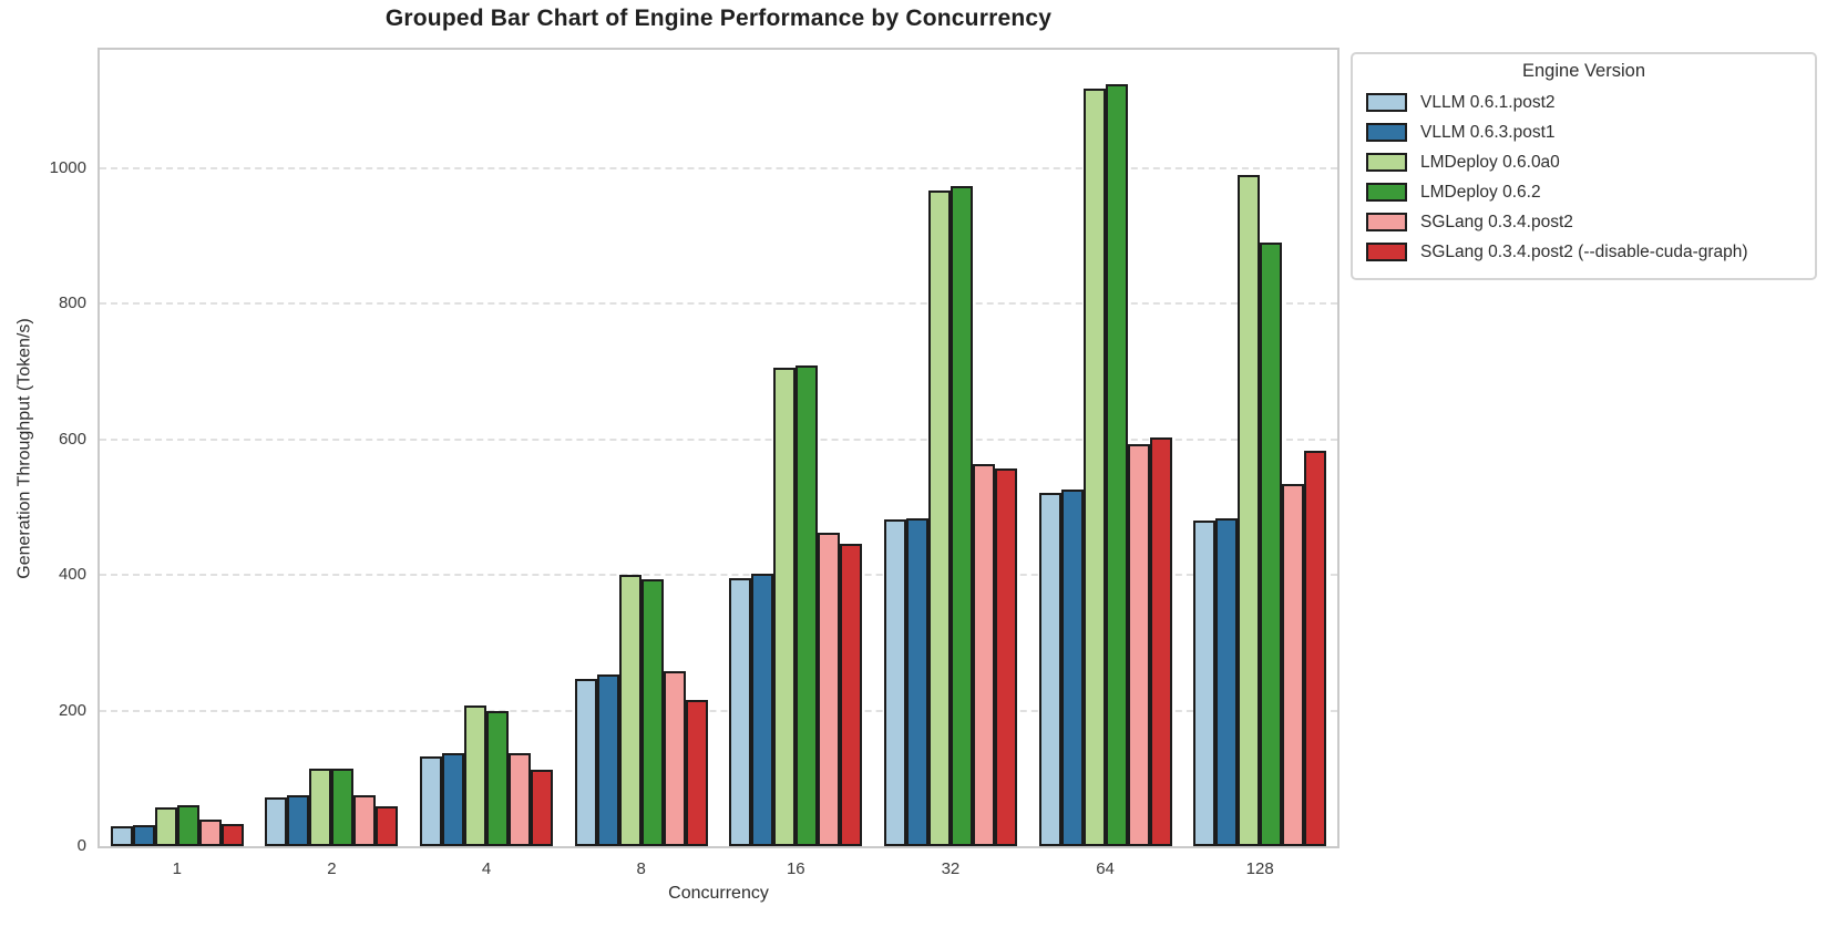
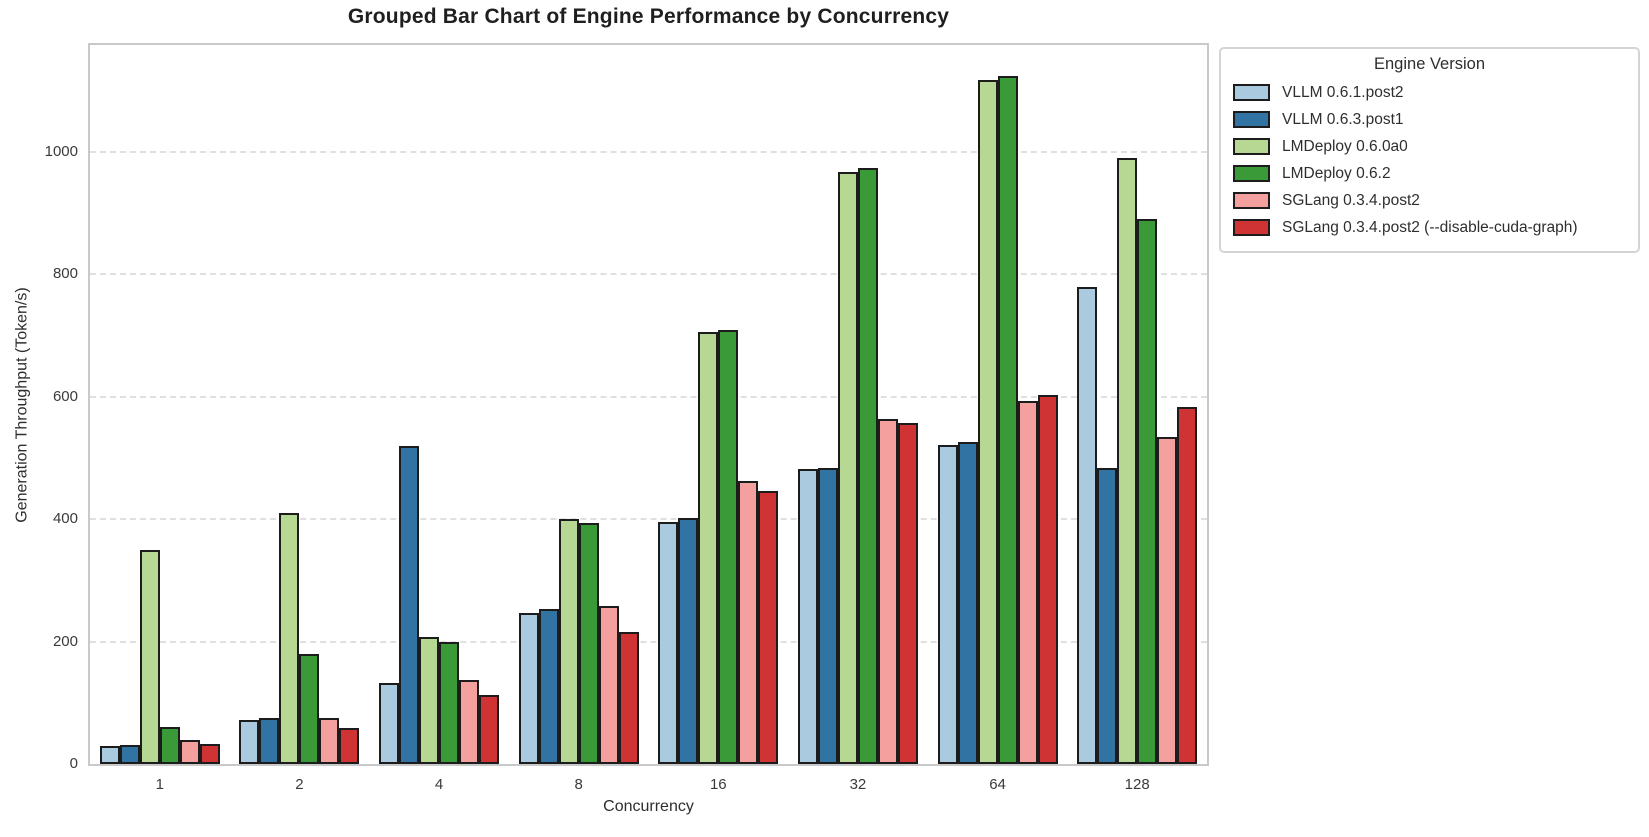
LMDeploy 0.6.0a0/1: 60 -> 350
LMDeploy 0.6.0a0/2: 110 -> 410
LMDeploy 0.6.2/2: 110 -> 180
VLLM 0.6.3.post1/4: 140 -> 520
VLLM 0.6.1.post2/128: 480 -> 780
